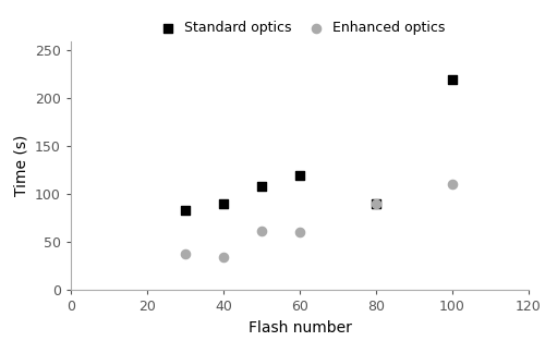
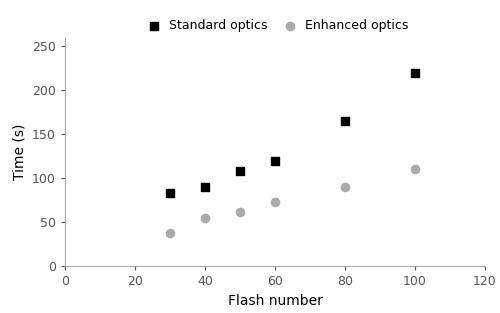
Enhanced optics/40: 34 -> 55
Enhanced optics/60: 60 -> 73
Standard optics/80: 90 -> 165
